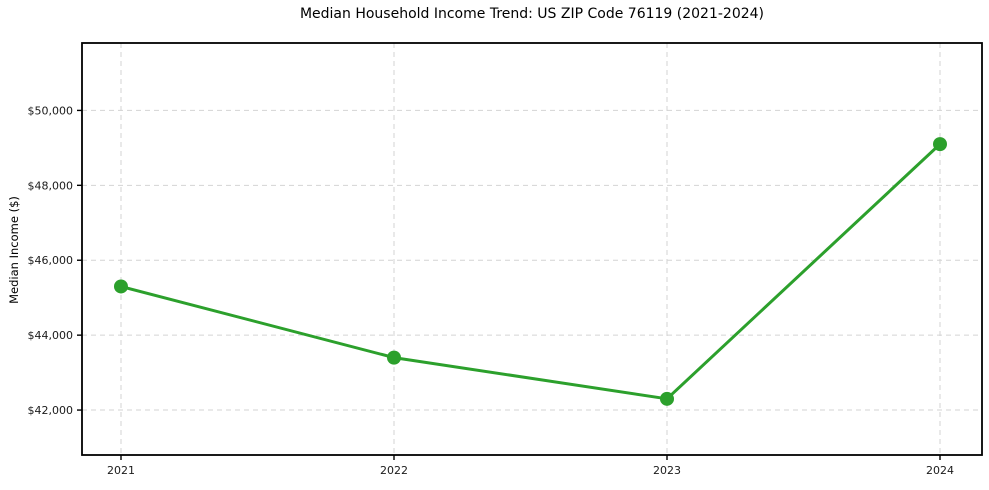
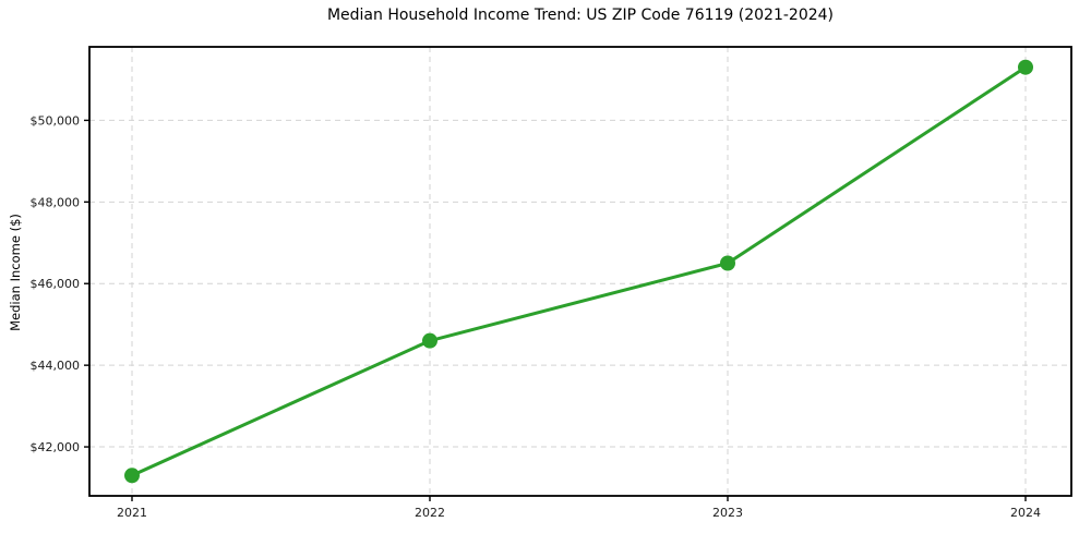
2021: $45300 -> $41300
2022: $43400 -> $44600
2023: $42300 -> $46500
2024: $49100 -> $51300
